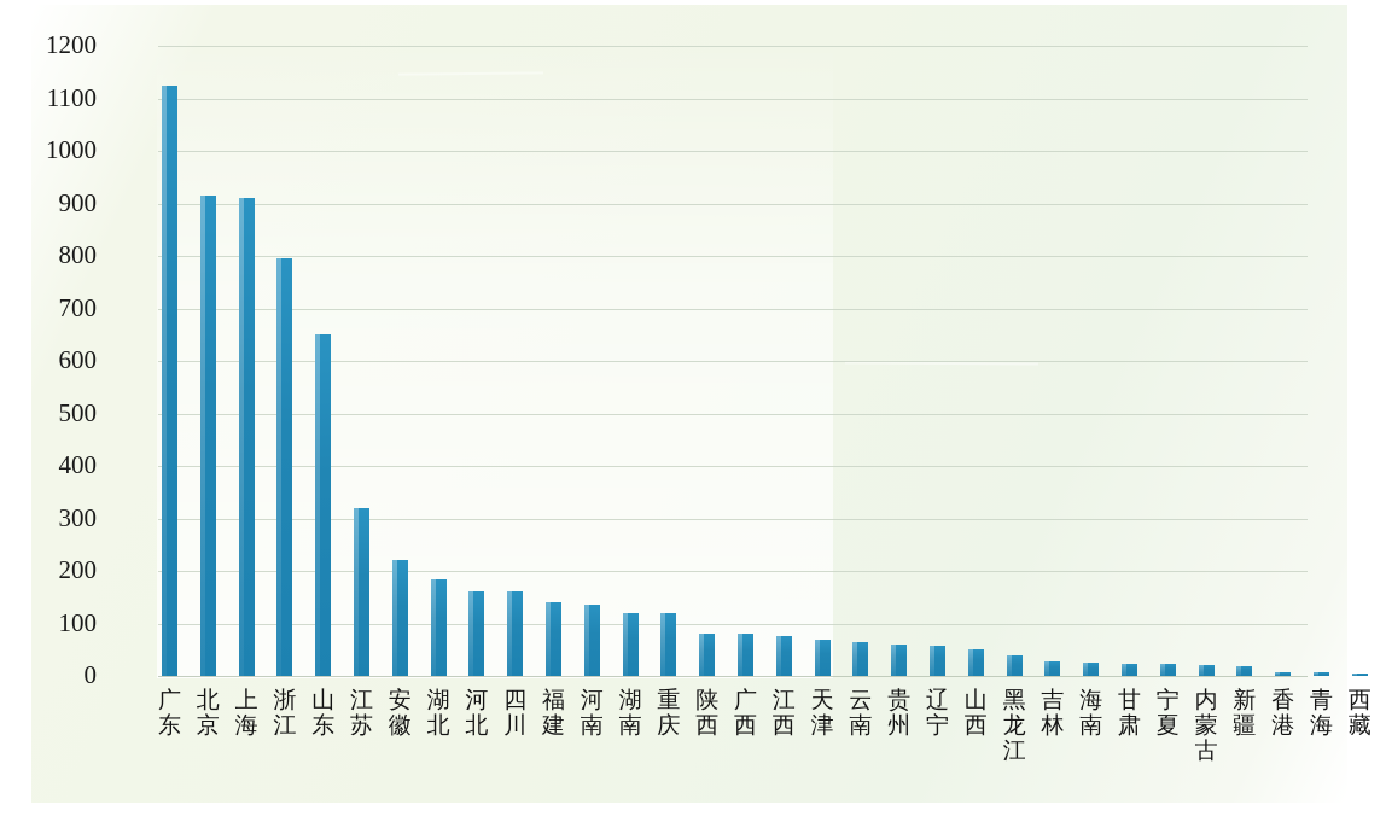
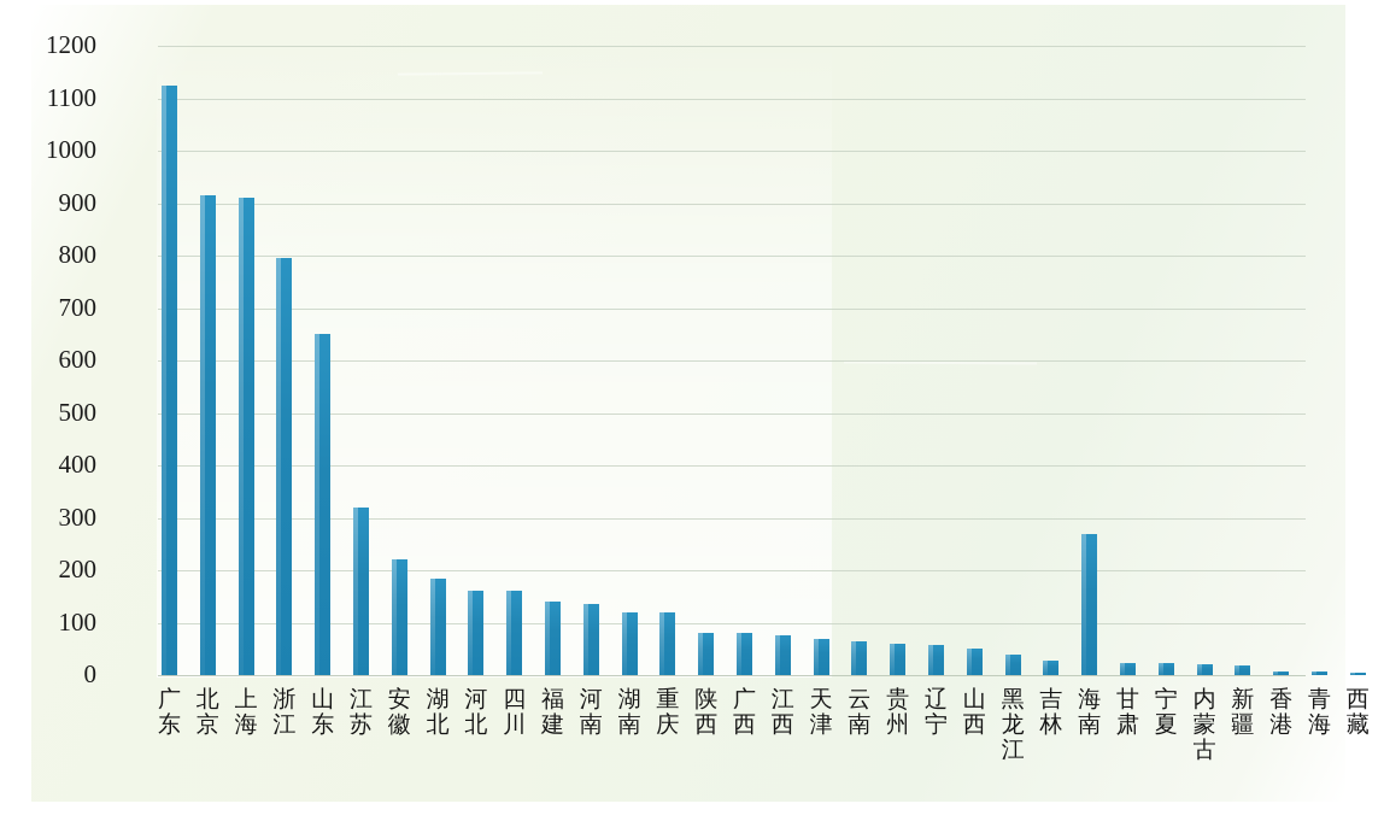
海南: 20 -> 270
